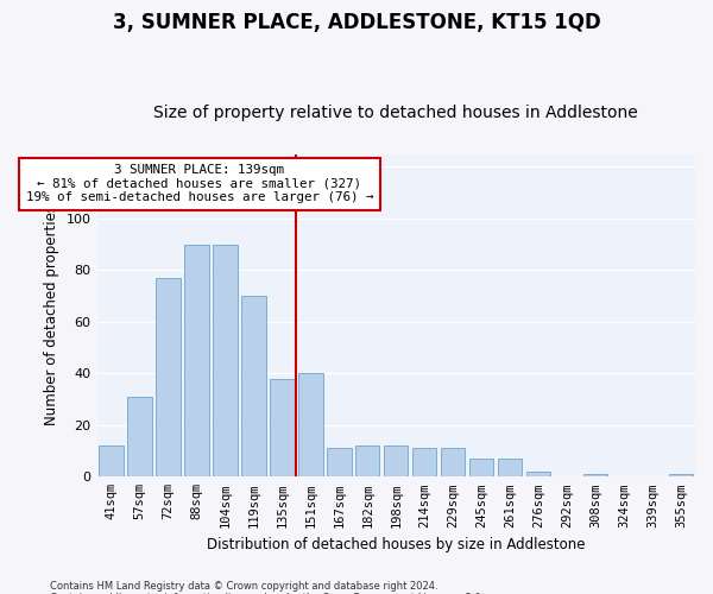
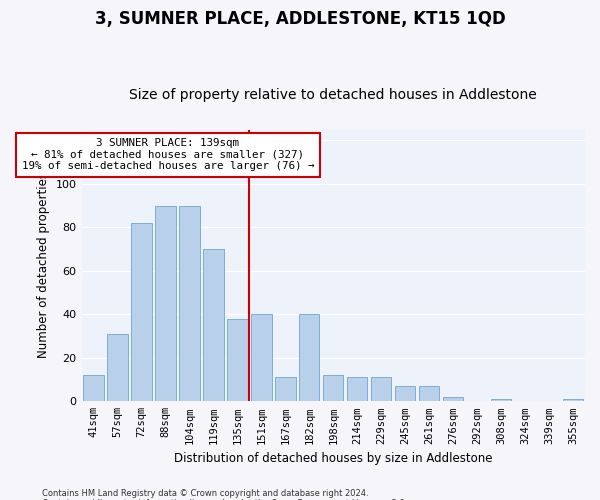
72sqm: 77 -> 82
182sqm: 12 -> 40
